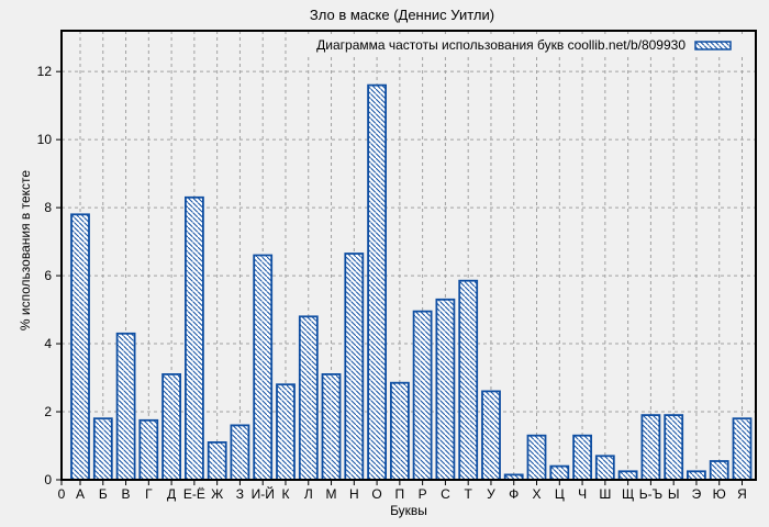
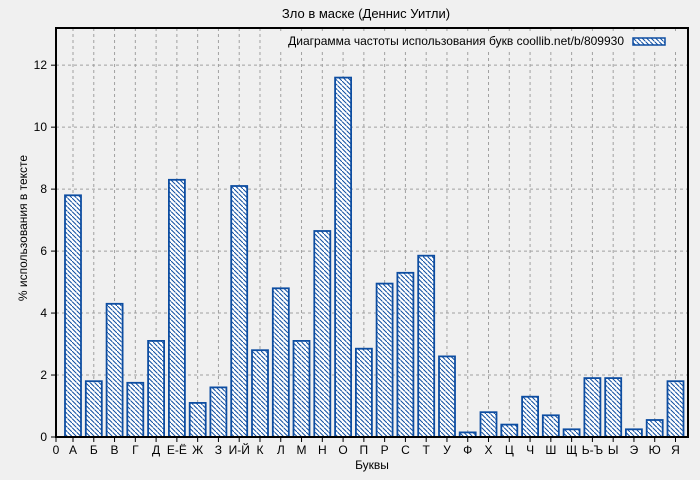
И-Й: 6.6 -> 8.1
Х: 1.3 -> 0.8
